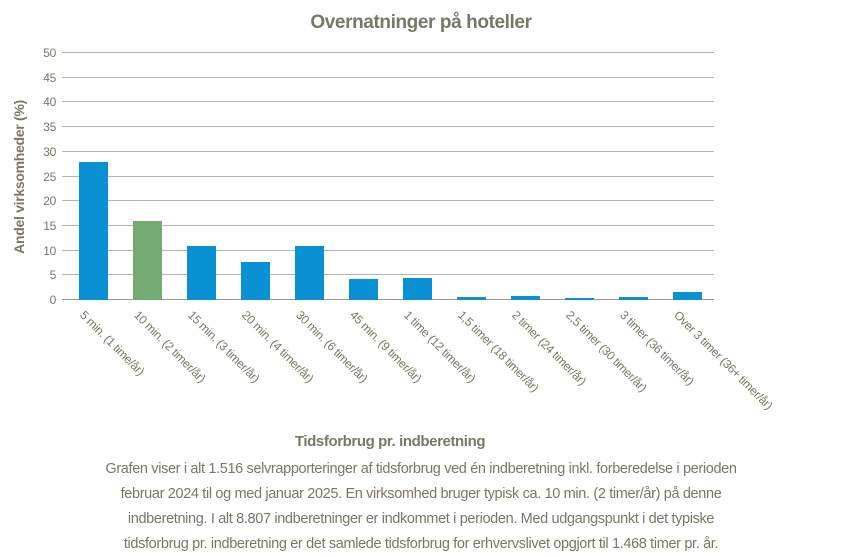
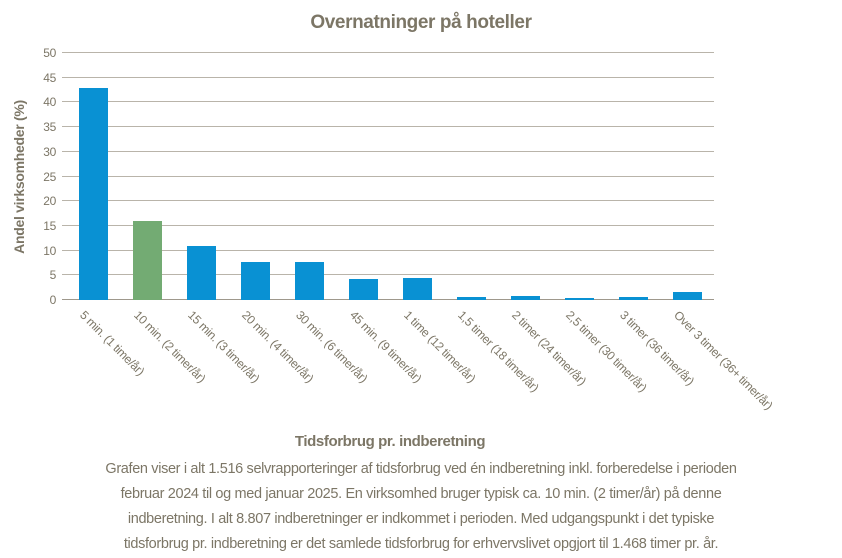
5 min. (1 time/år): 28 -> 43
30 min. (6 timer/år): 11 -> 8
